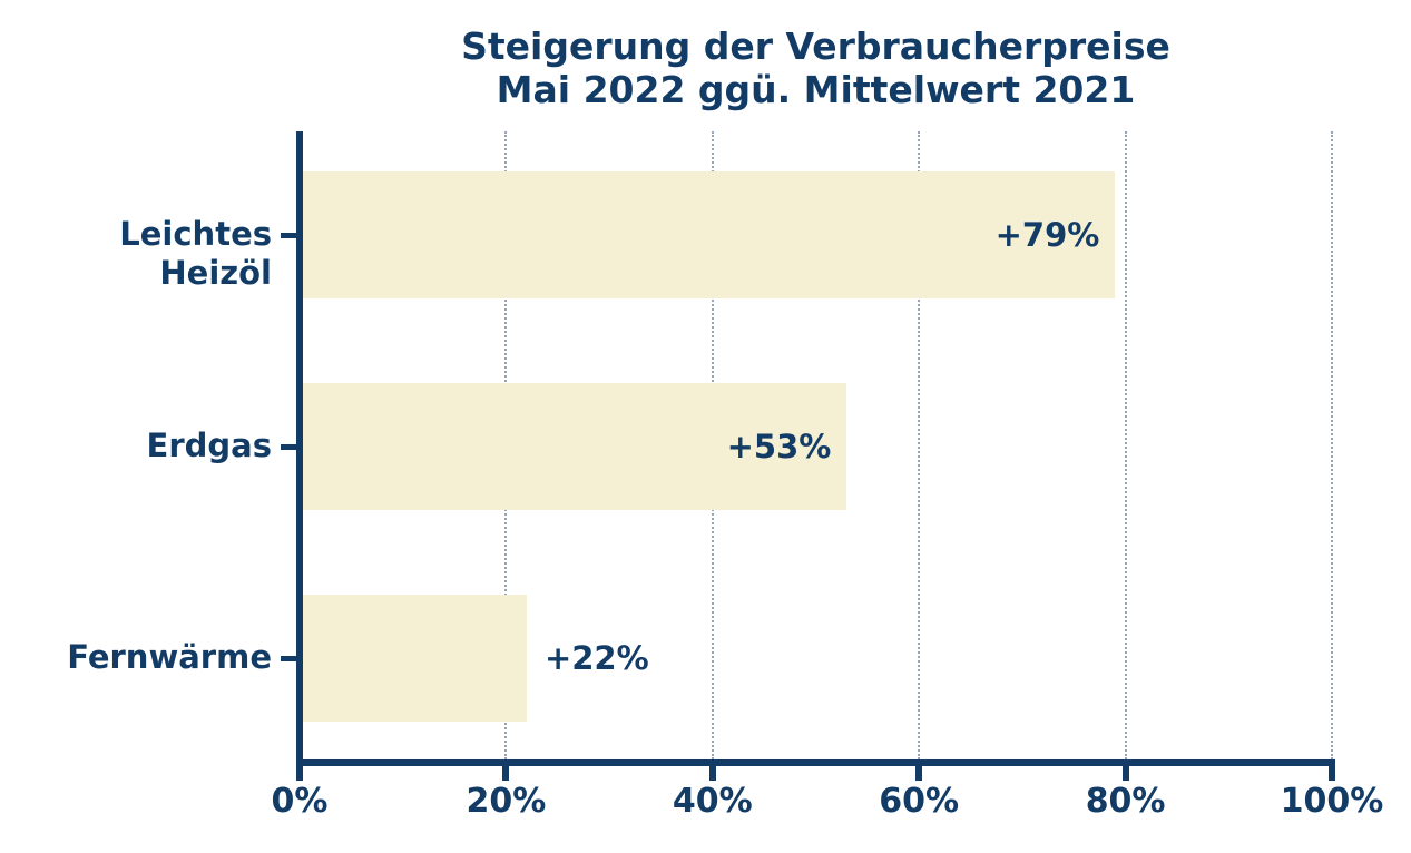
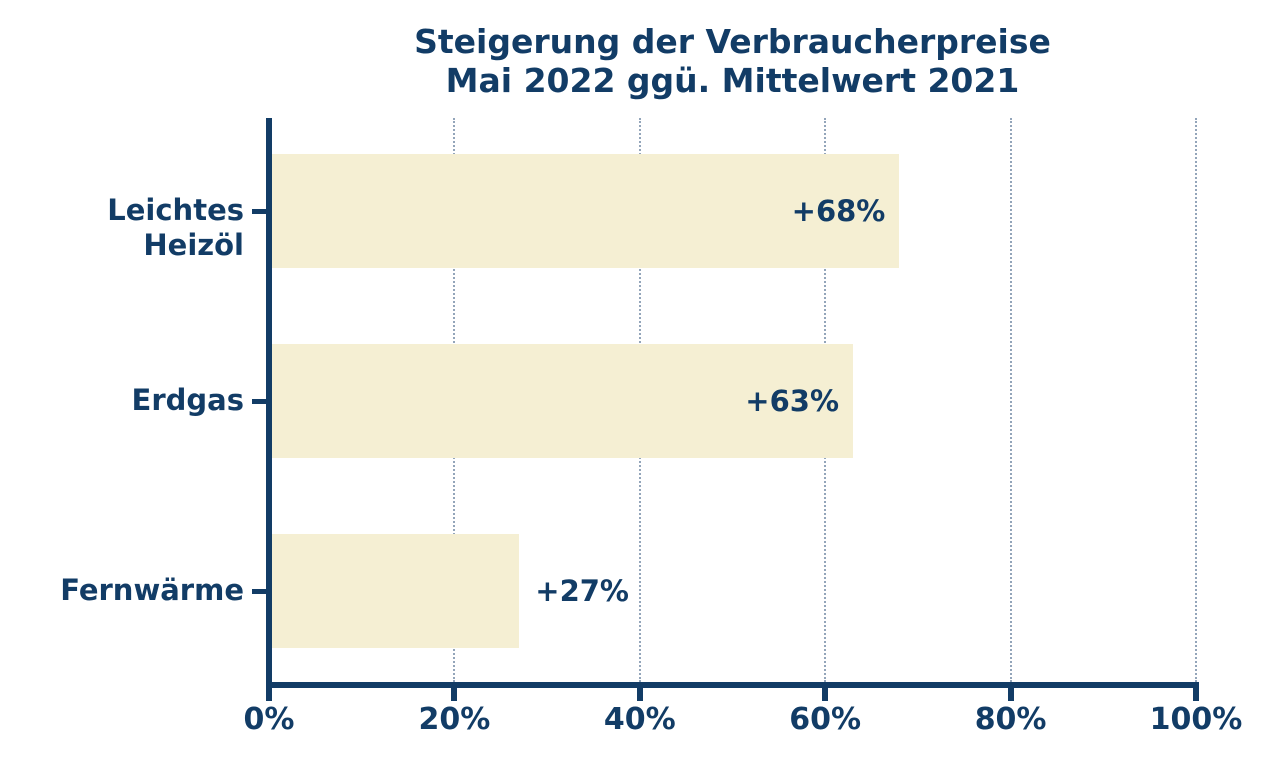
Leichtes Heizöl: +79% -> +68%
Erdgas: +53% -> +63%
Fernwärme: +22% -> +27%
